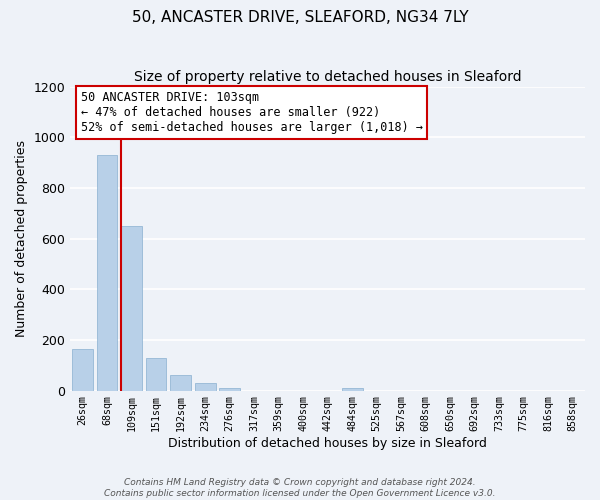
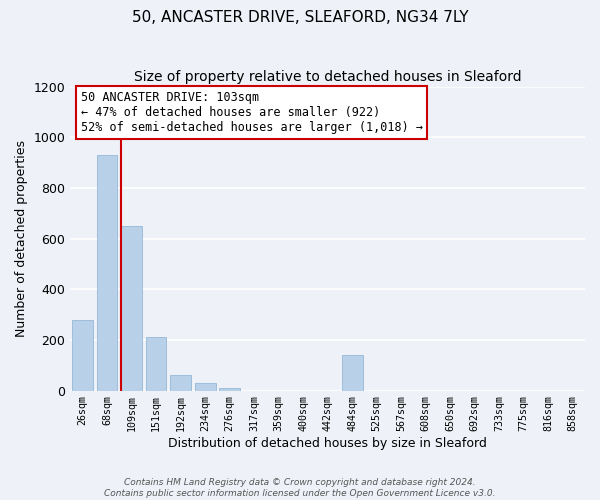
26sqm: 163 -> 280
151sqm: 127 -> 210
484sqm: 10 -> 140
